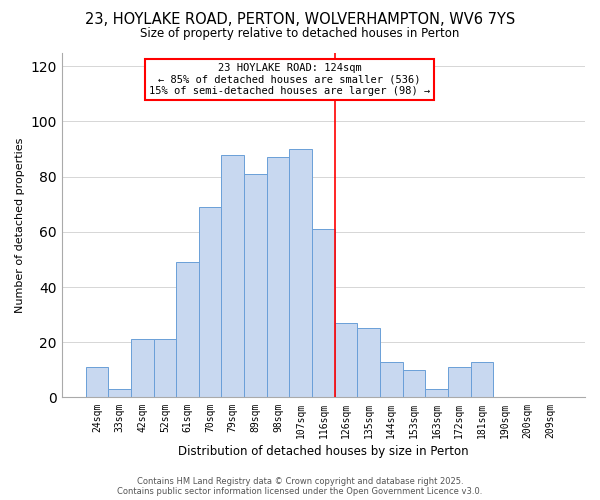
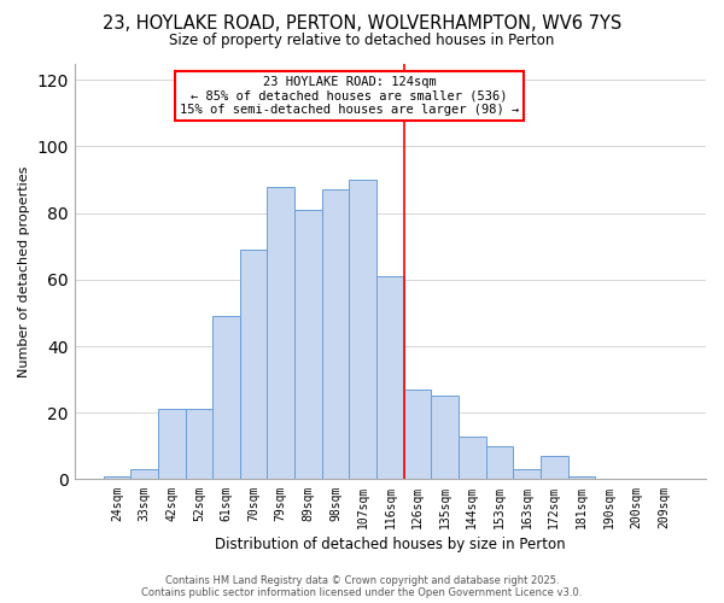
24sqm: 11 -> 1
172sqm: 11 -> 7
181sqm: 13 -> 1
